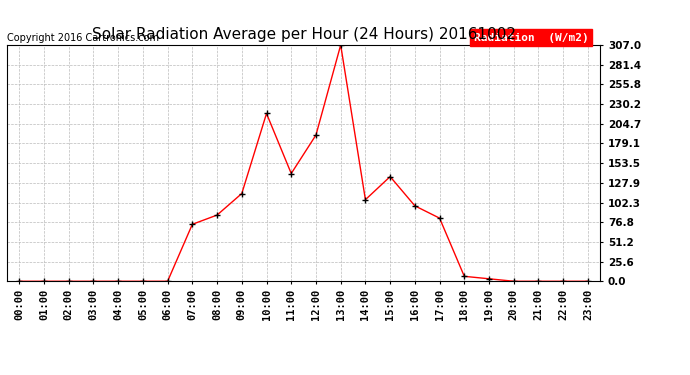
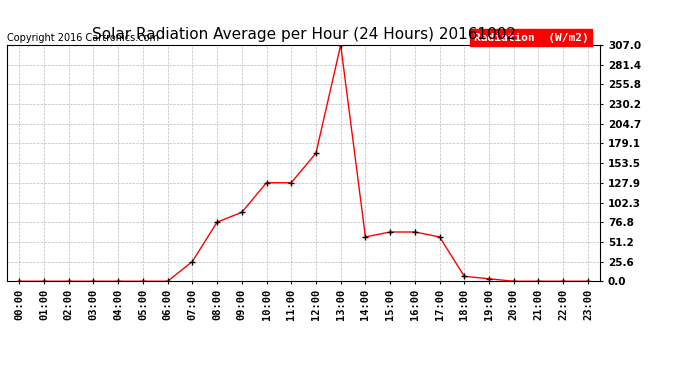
07:00: 74 -> 26
08:00: 86 -> 77
09:00: 114 -> 90
10:00: 218 -> 128
11:00: 140 -> 128
12:00: 190 -> 166
14:00: 106 -> 58
15:00: 136 -> 64
16:00: 98 -> 64
17:00: 82 -> 58
